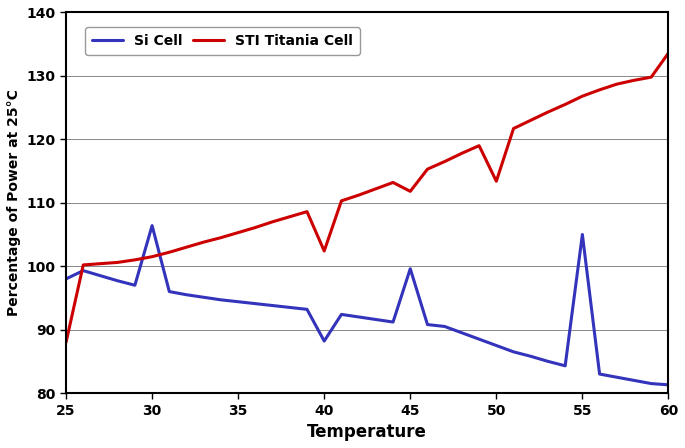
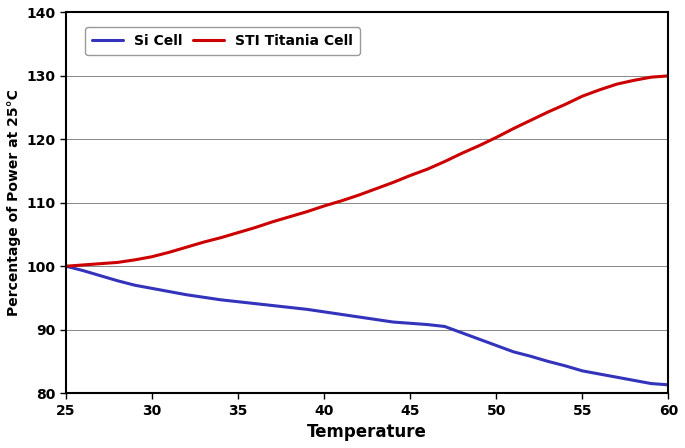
Si Cell/25: 98.0 -> 100.0
STI Titania Cell/25: 88.0 -> 100.0
Si Cell/30: 106.4 -> 96.5
Si Cell/40: 88.2 -> 92.8
STI Titania Cell/40: 102.4 -> 109.5
Si Cell/45: 99.6 -> 91.0
STI Titania Cell/45: 111.8 -> 114.3
STI Titania Cell/50: 113.4 -> 120.3
Si Cell/55: 105.0 -> 83.5
STI Titania Cell/60: 133.6 -> 130.0
